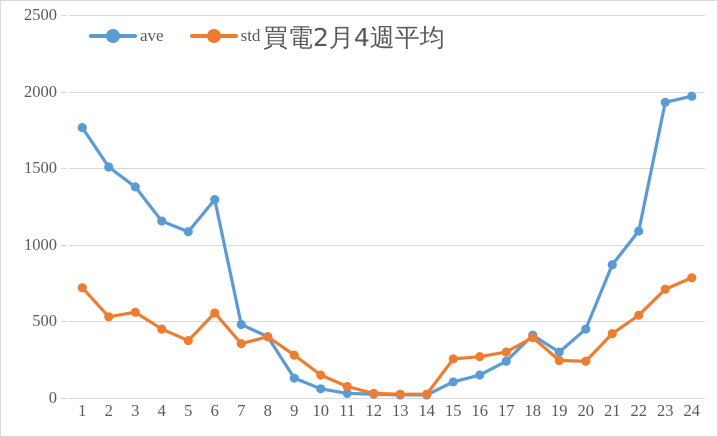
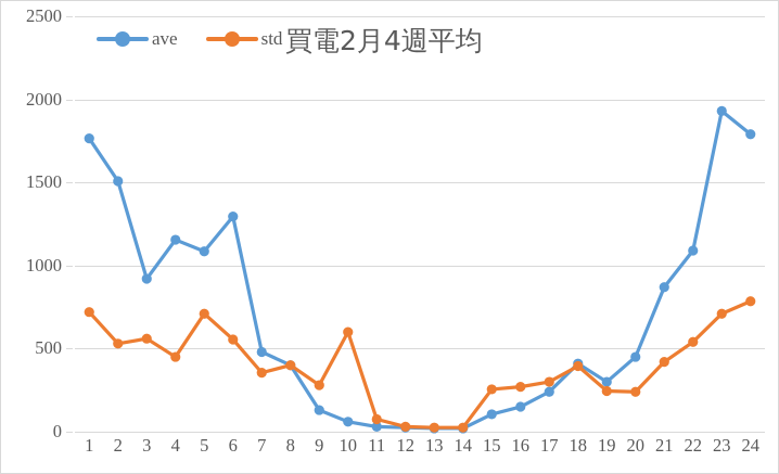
ave/3: 1380 -> 920
std/5: 380 -> 710
std/10: 150 -> 600
ave/24: 1970 -> 1790
